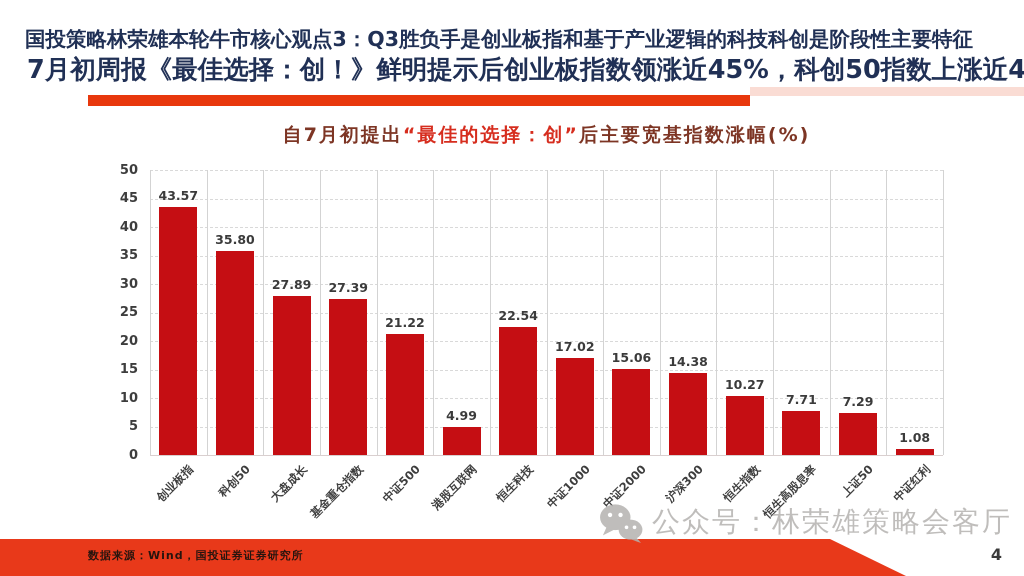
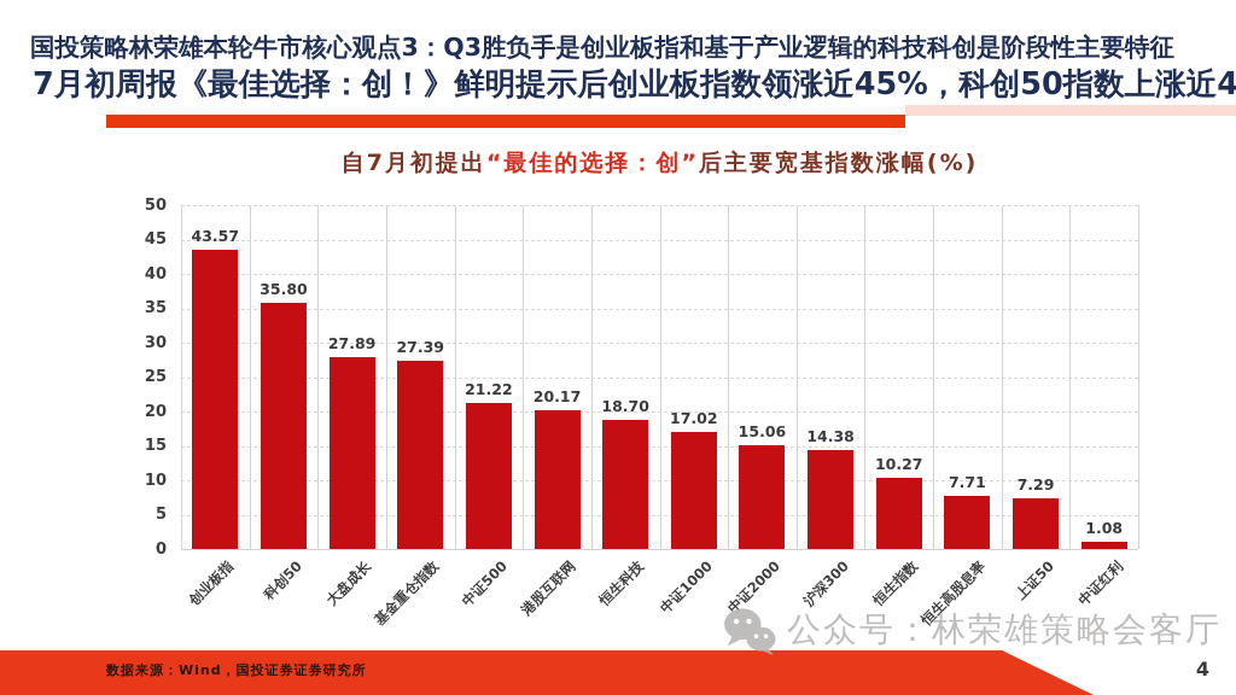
港股互联网: 4.99 -> 20.17
恒生科技: 22.54 -> 18.70
